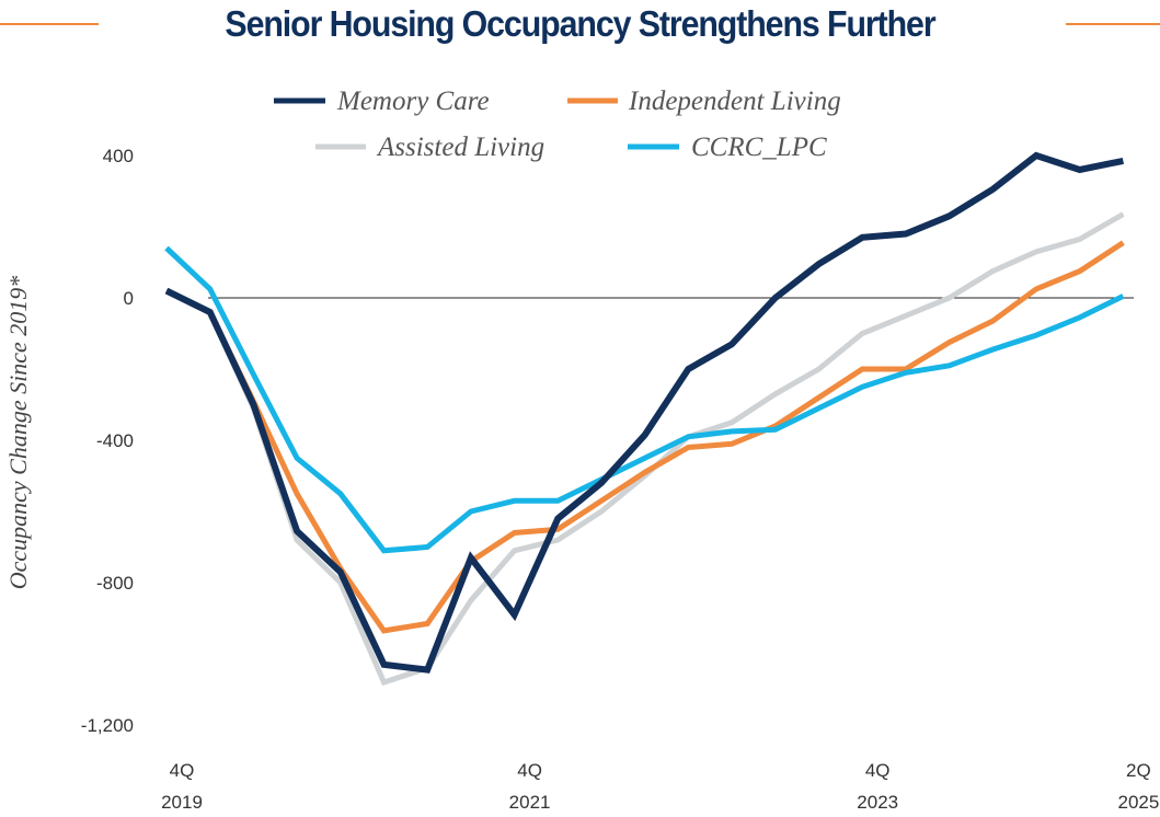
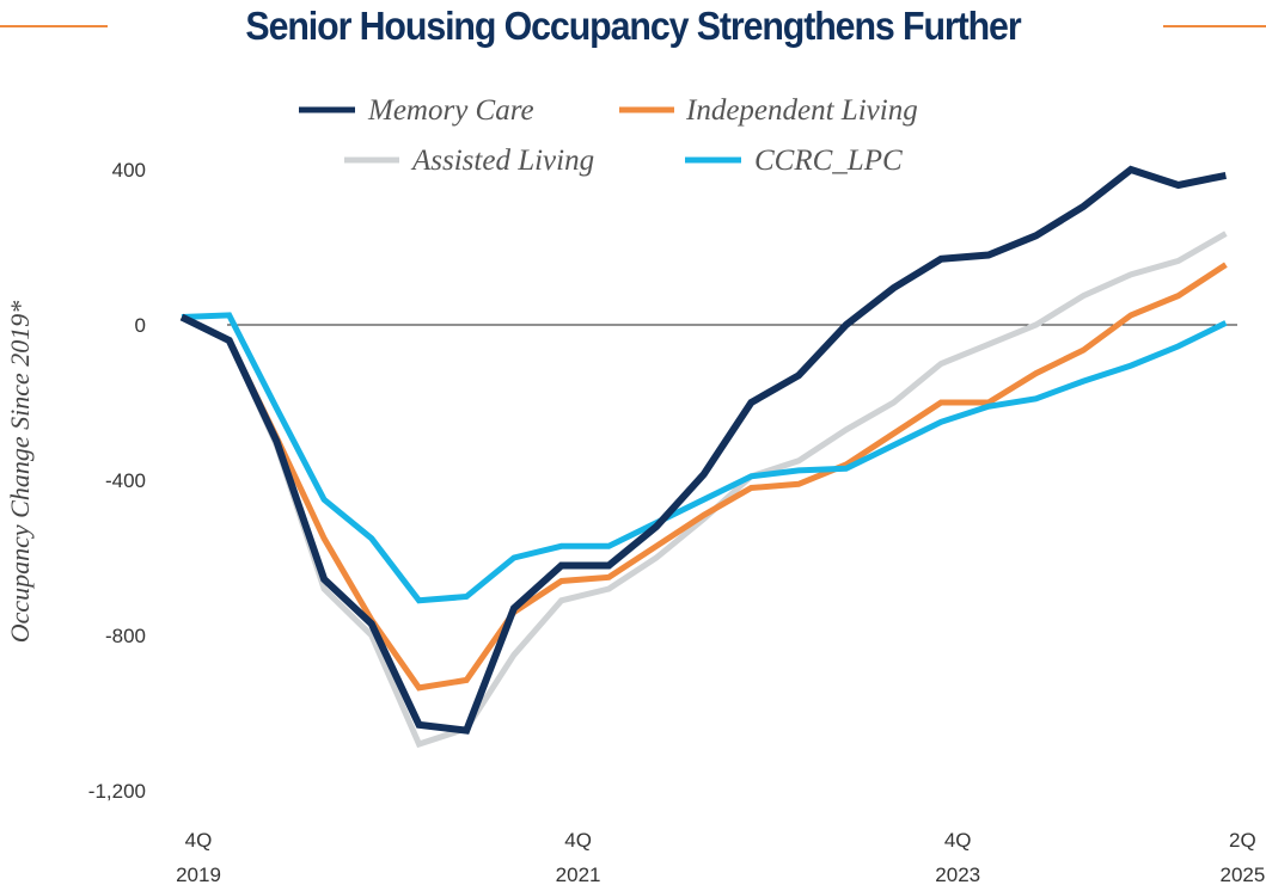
CCRC_LPC/4Q 2019: 140 -> 20
Memory Care/4Q 2021: -890 -> -620
